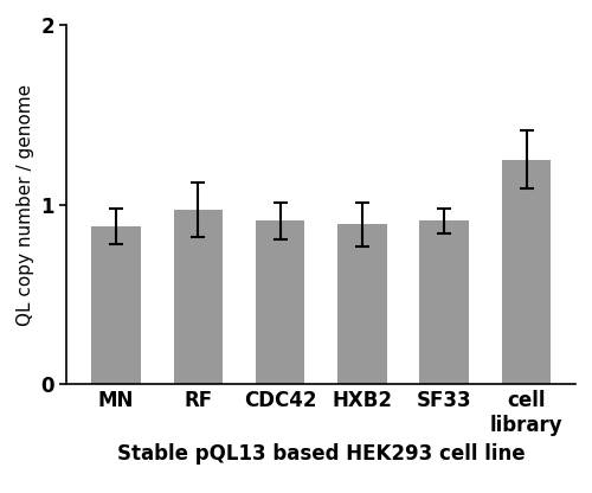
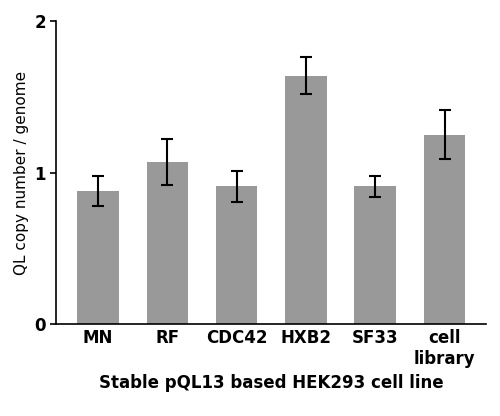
RF: 0.97 -> 1.07
HXB2: 0.89 -> 1.64
